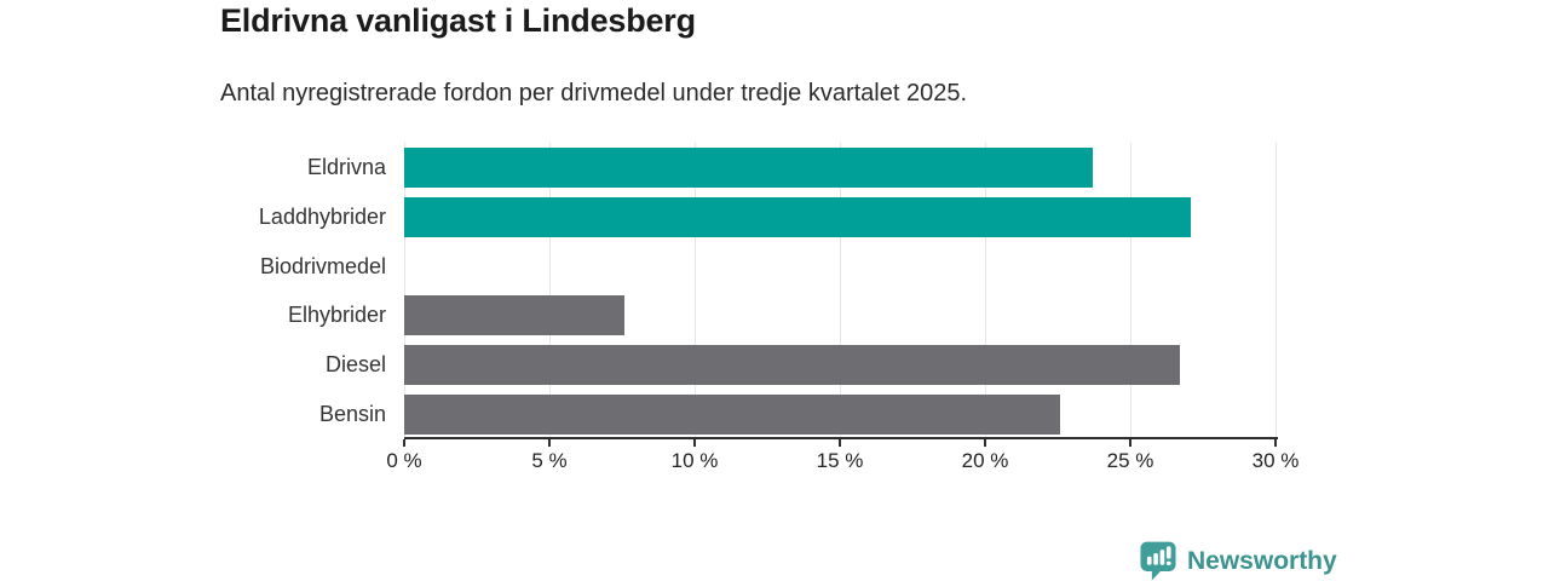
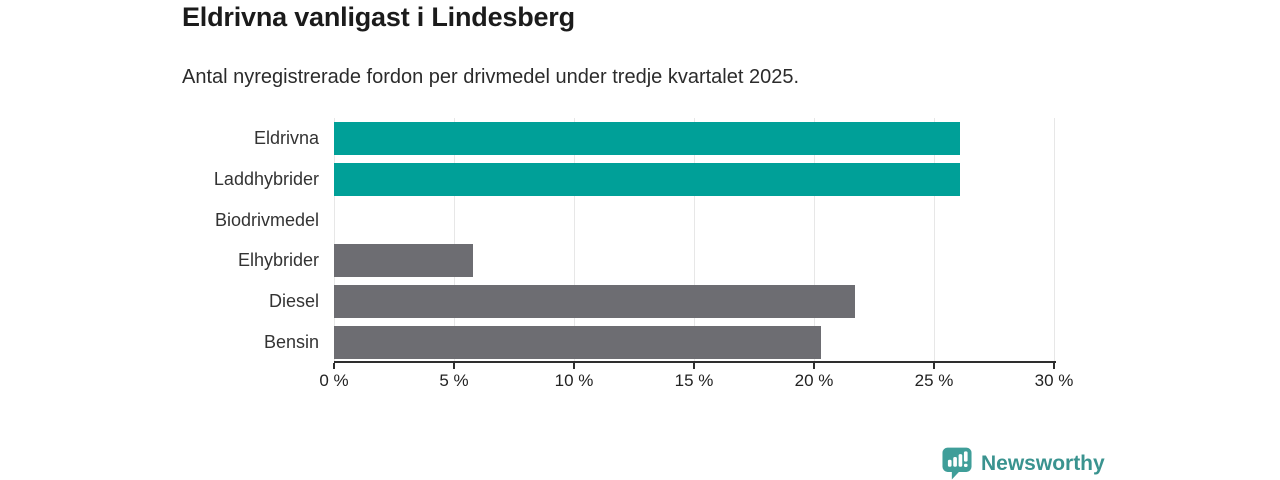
Eldrivna: 23.7% -> 26.1%
Laddhybrider: 27.1% -> 26.1%
Elhybrider: 7.6% -> 5.8%
Diesel: 26.7% -> 21.7%
Bensin: 22.6% -> 20.3%
